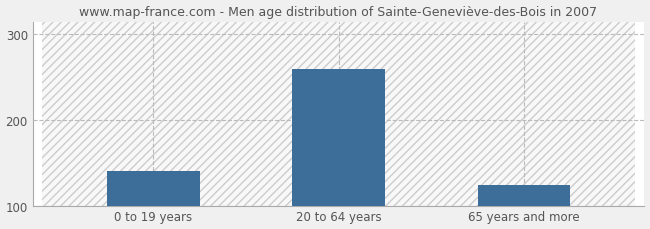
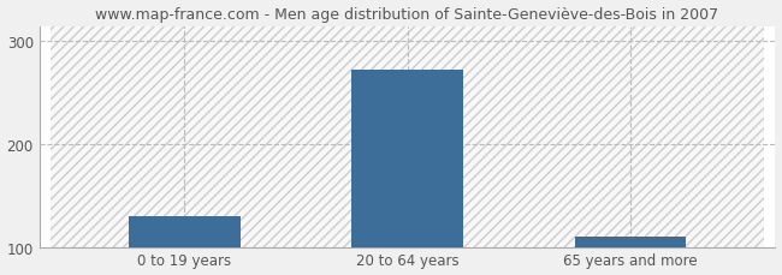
0 to 19 years: 140 -> 130
20 to 64 years: 260 -> 272
65 years and more: 124 -> 110
